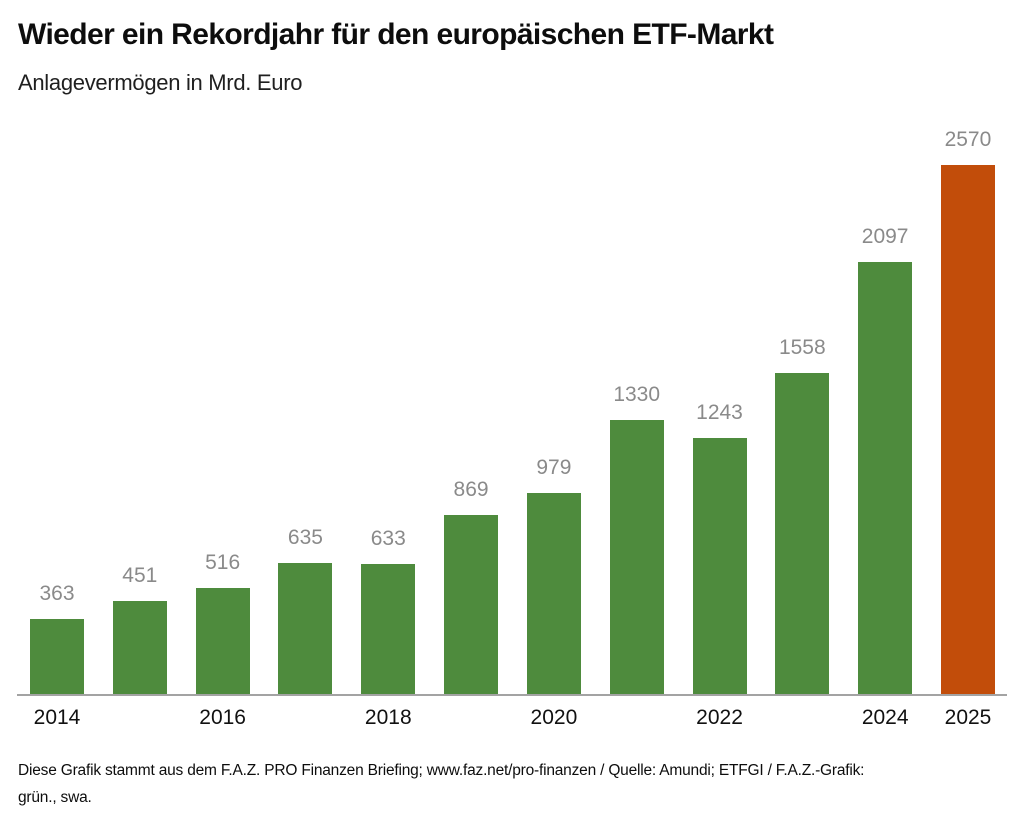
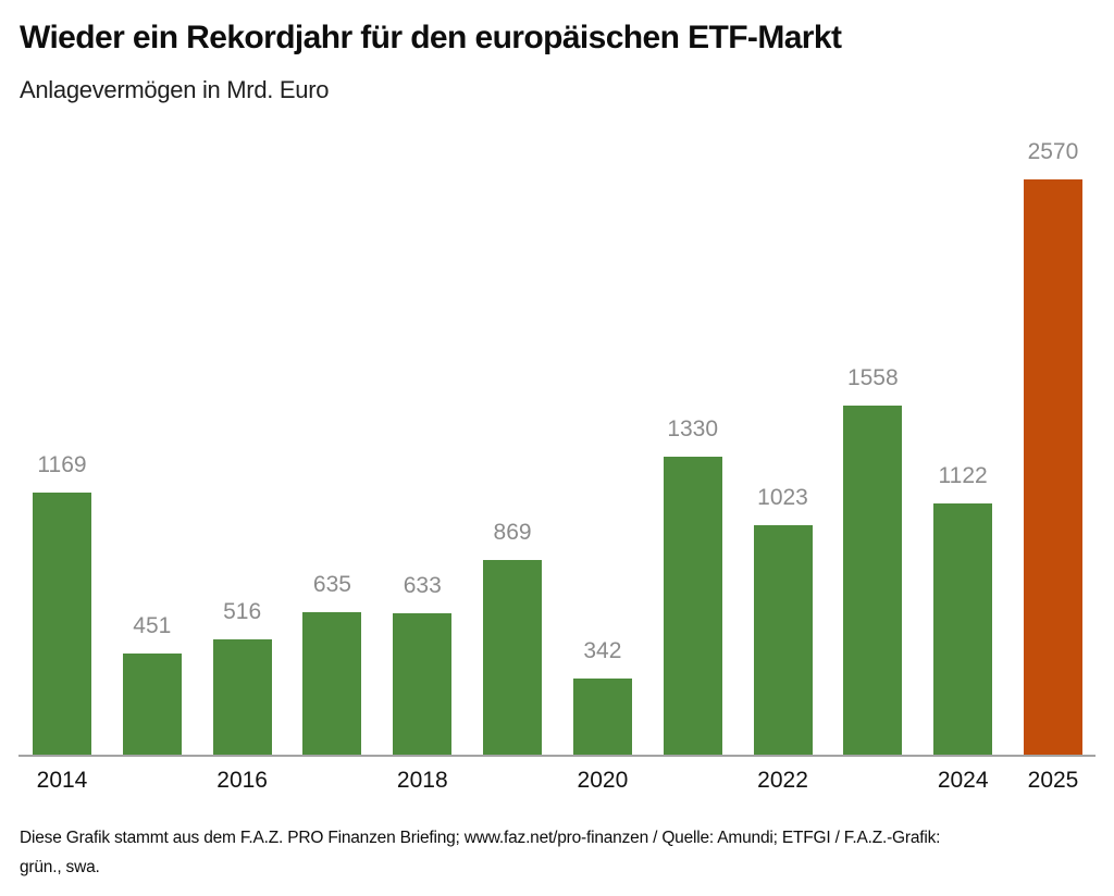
2014: 363 -> 1169
2020: 979 -> 342
2022: 1243 -> 1023
2024: 2097 -> 1122
